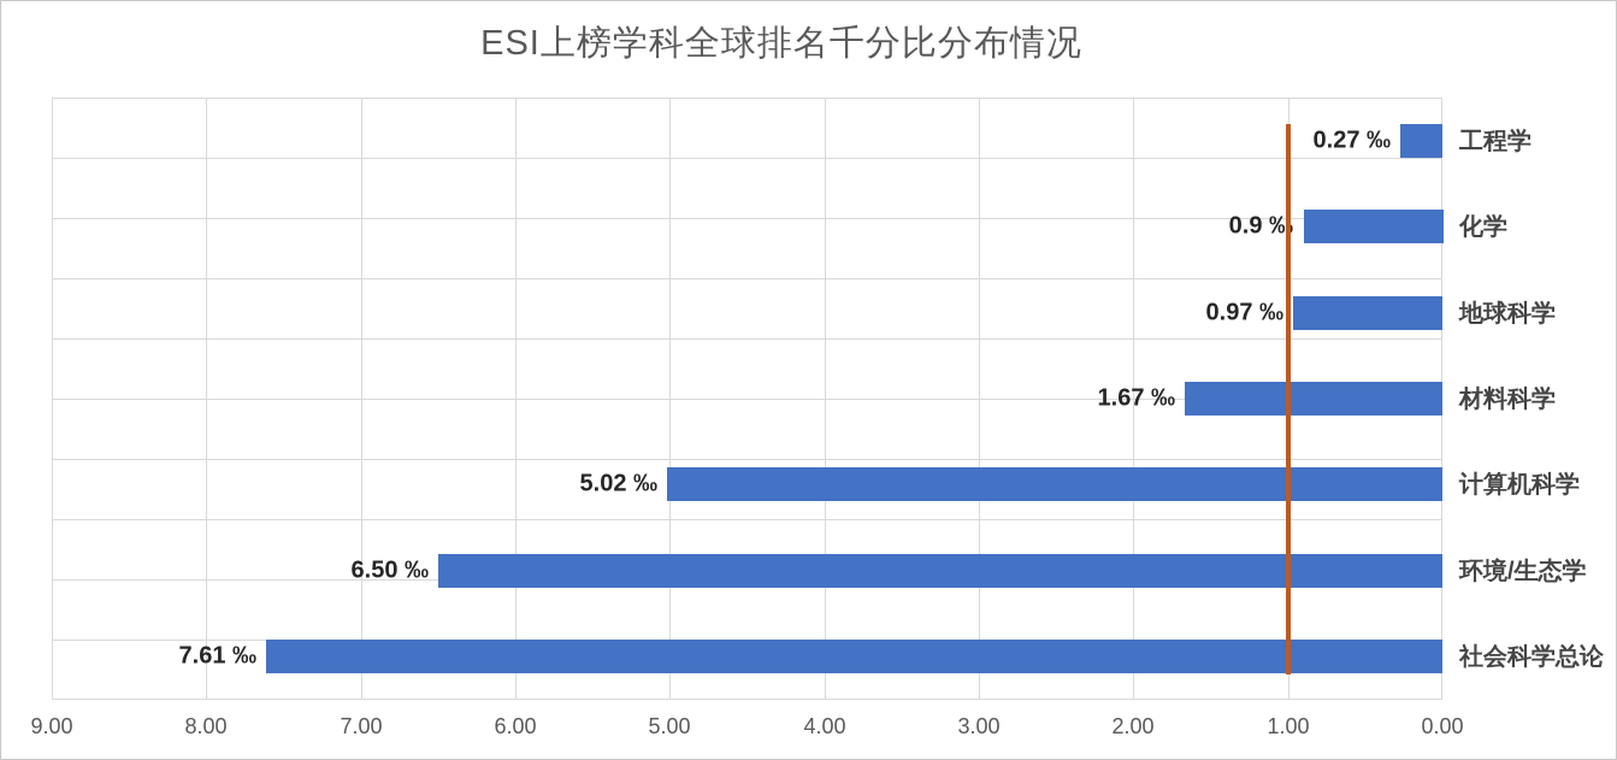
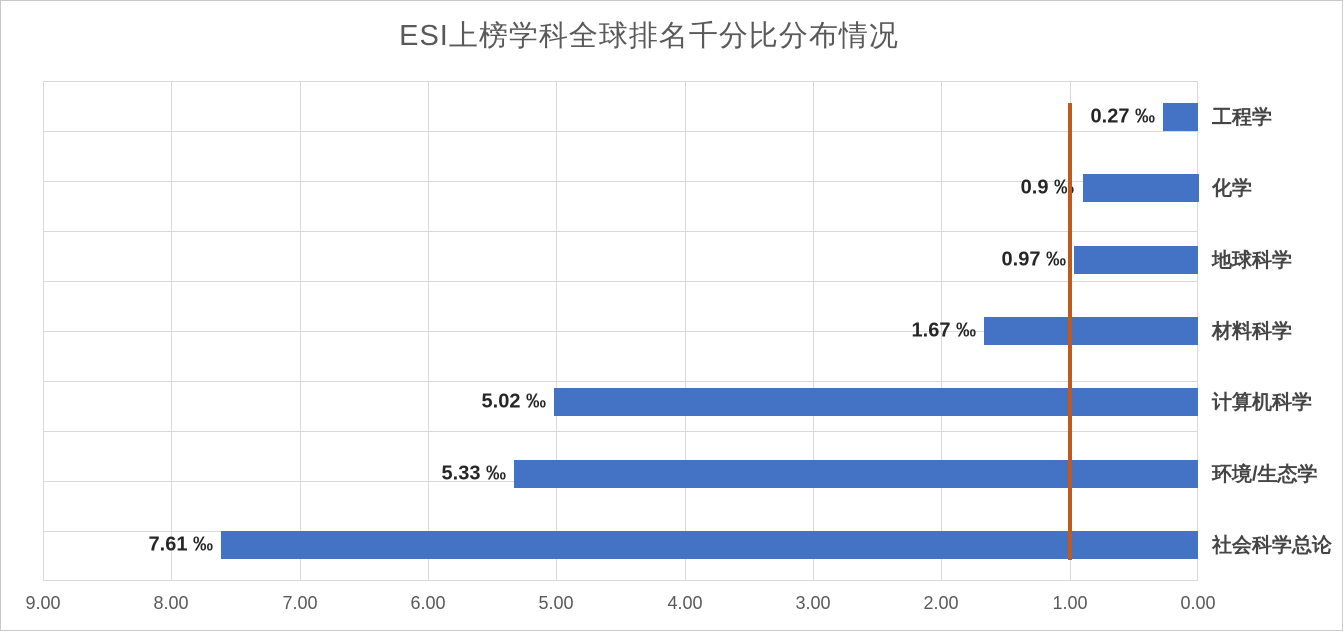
环境/生态学: 6.50 -> 5.33
